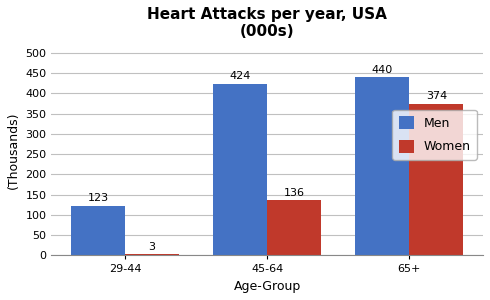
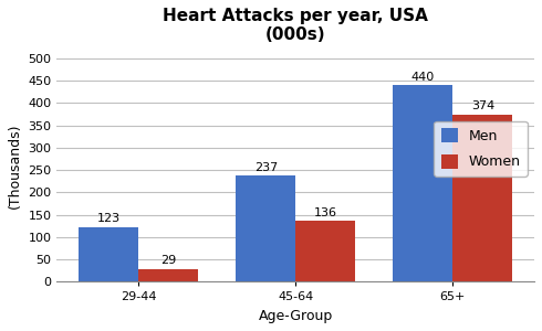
Women/29-44: 3 -> 29
Men/45-64: 424 -> 237
